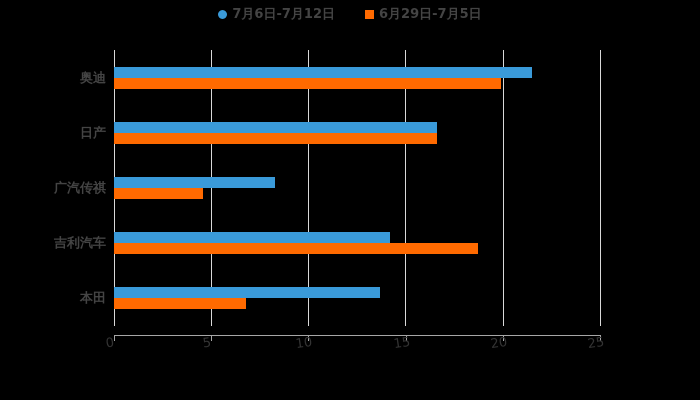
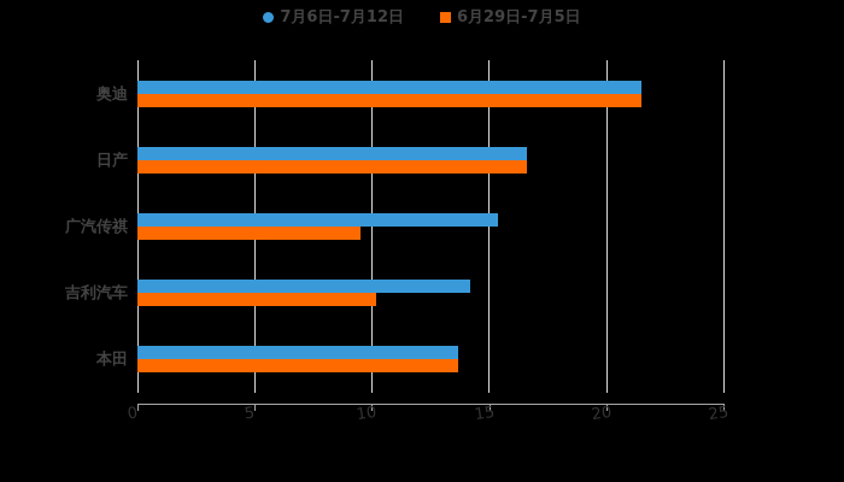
6月29日-7月5日/奥迪: 19.9 -> 21.5
7月6日-7月12日/广汽传祺: 8.3 -> 15.4
6月29日-7月5日/广汽传祺: 4.6 -> 9.5
6月29日-7月5日/吉利汽车: 18.7 -> 10.2
6月29日-7月5日/本田: 6.8 -> 13.7
